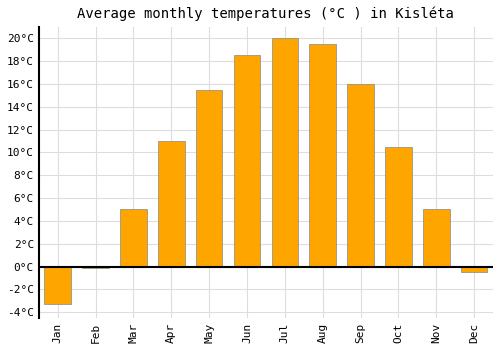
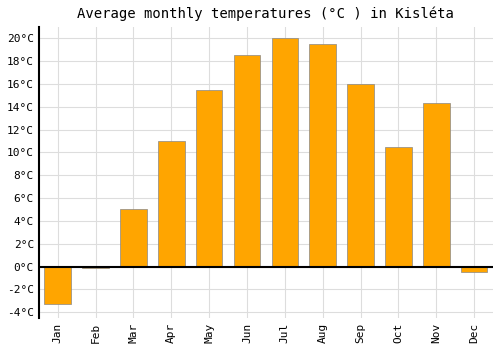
Nov: 5.0°C -> 14.3°C
